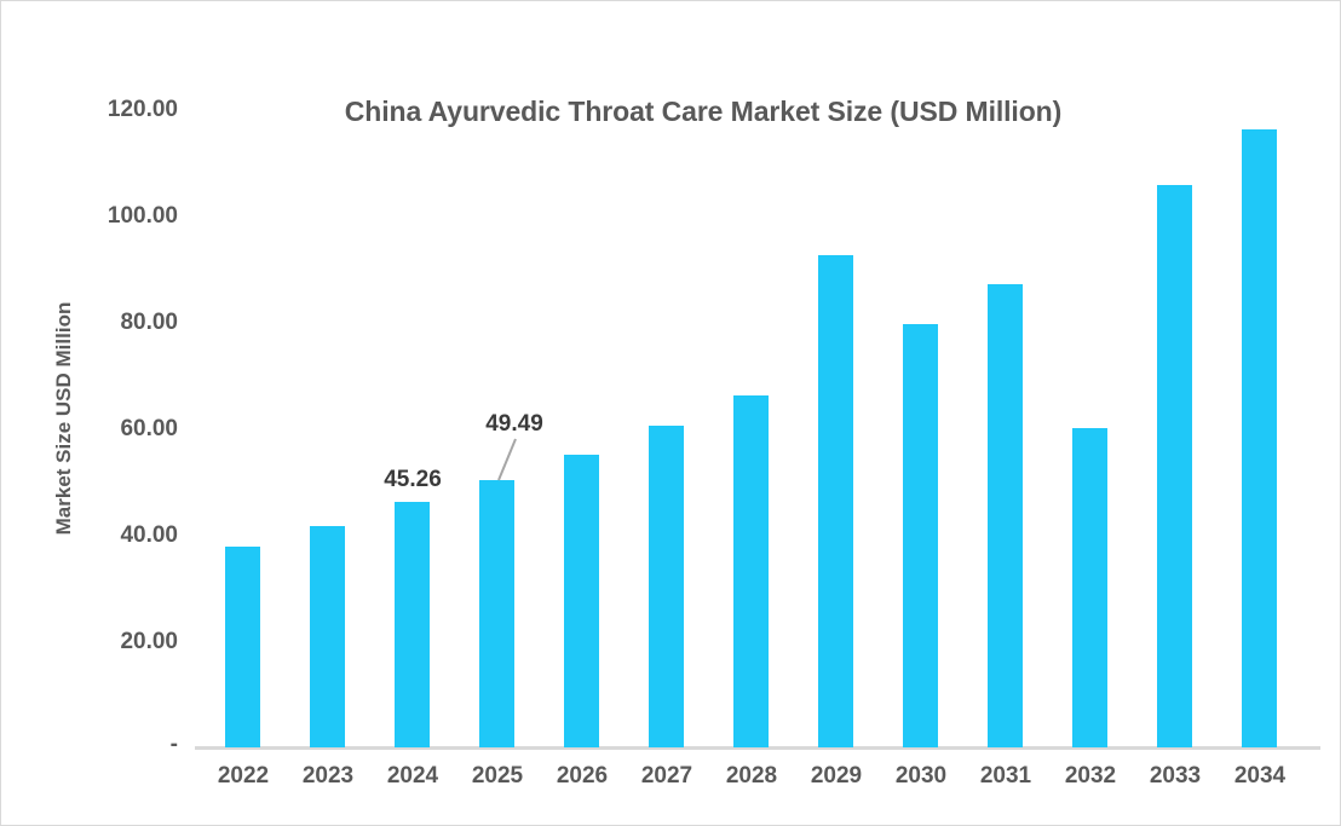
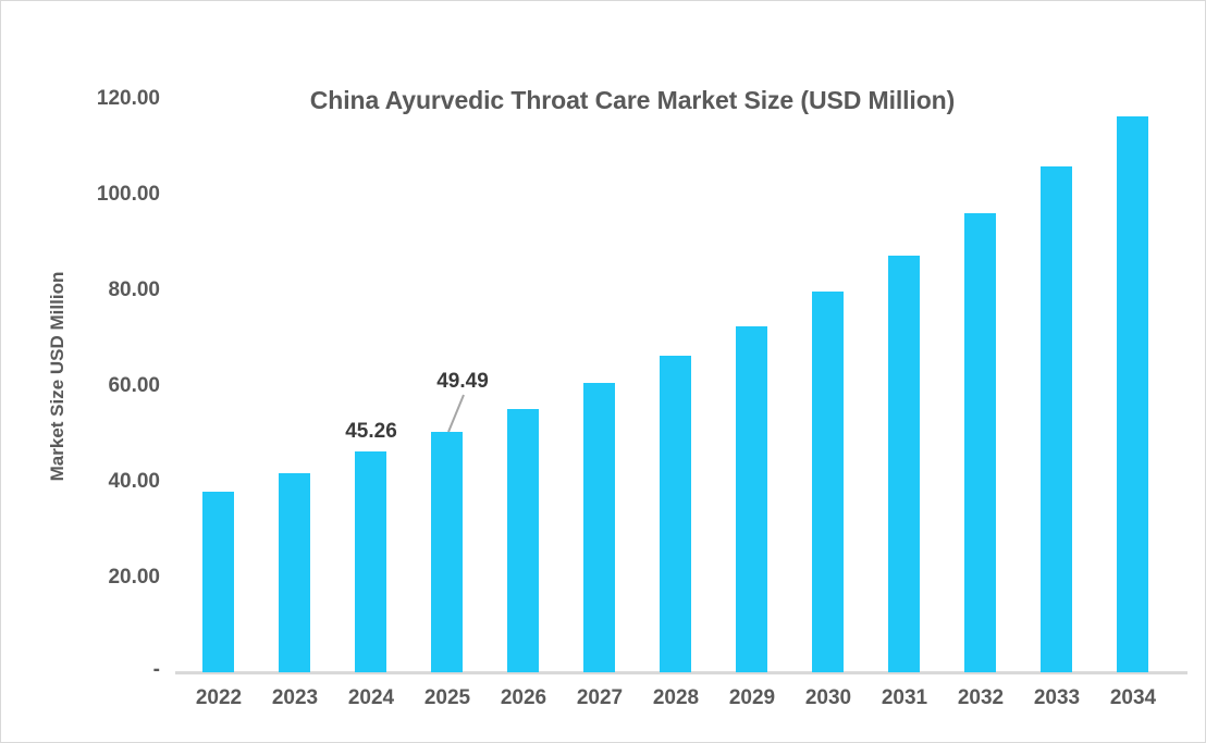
2029: 91 -> 71
2032: 59 -> 94
